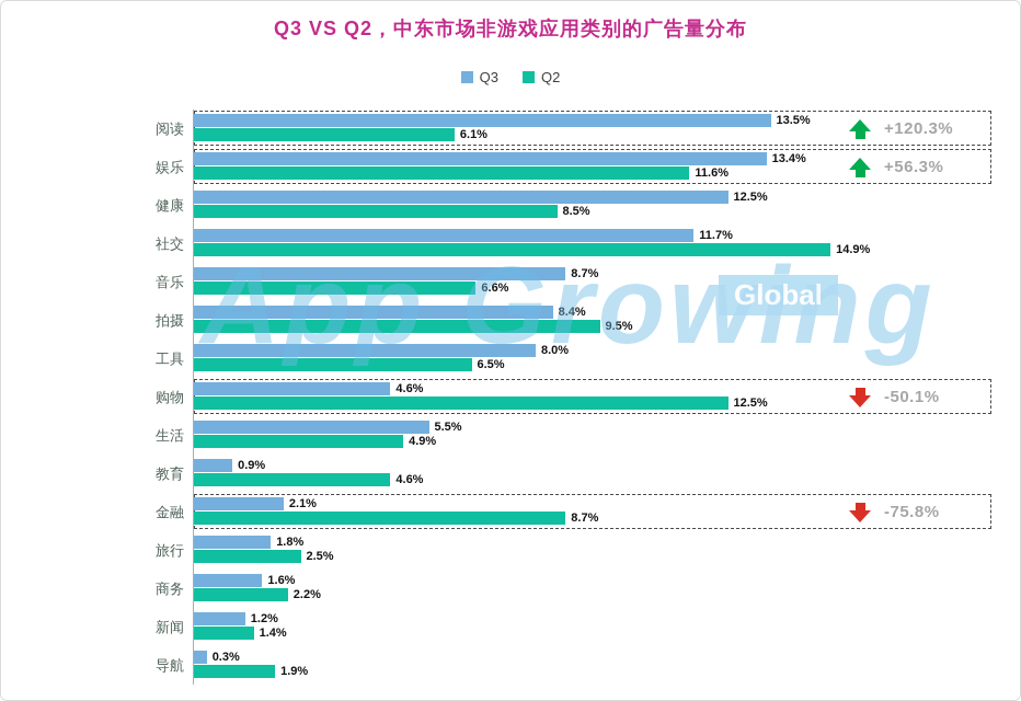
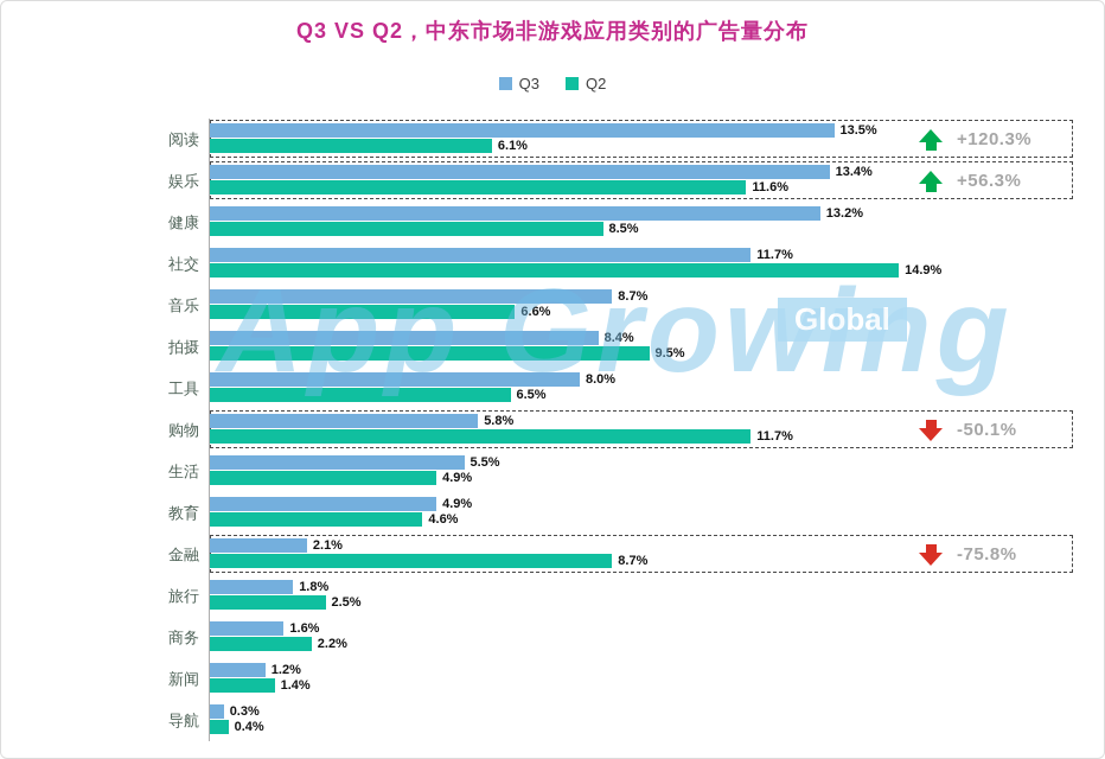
Q3/健康: 12.5% -> 13.2%
Q3/购物: 4.6% -> 5.8%
Q2/购物: 12.5% -> 11.7%
Q3/教育: 0.9% -> 4.9%
Q2/导航: 1.9% -> 0.4%
